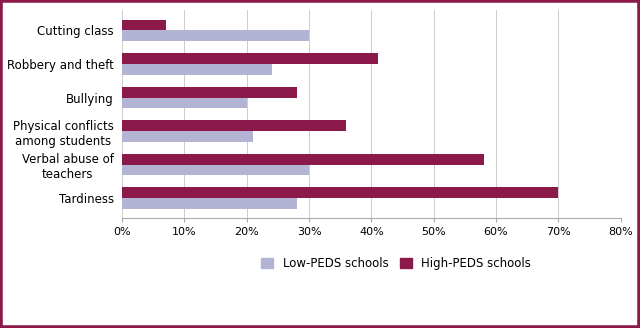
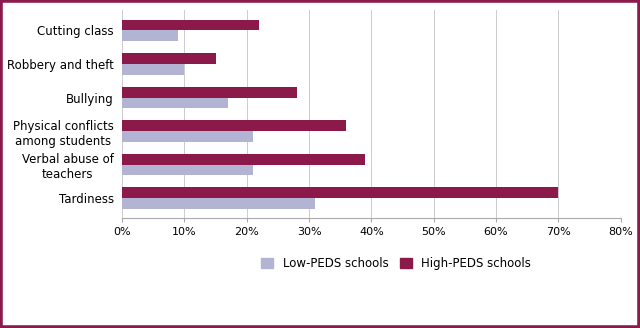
High-PEDS schools/Cutting class: 7% -> 22%
Low-PEDS schools/Cutting class: 30% -> 9%
High-PEDS schools/Robbery and theft: 41% -> 15%
Low-PEDS schools/Robbery and theft: 24% -> 10%
Low-PEDS schools/Bullying: 20% -> 17%
High-PEDS schools/Verbal abuse of teachers: 58% -> 39%
Low-PEDS schools/Verbal abuse of teachers: 30% -> 21%
Low-PEDS schools/Tardiness: 28% -> 31%
